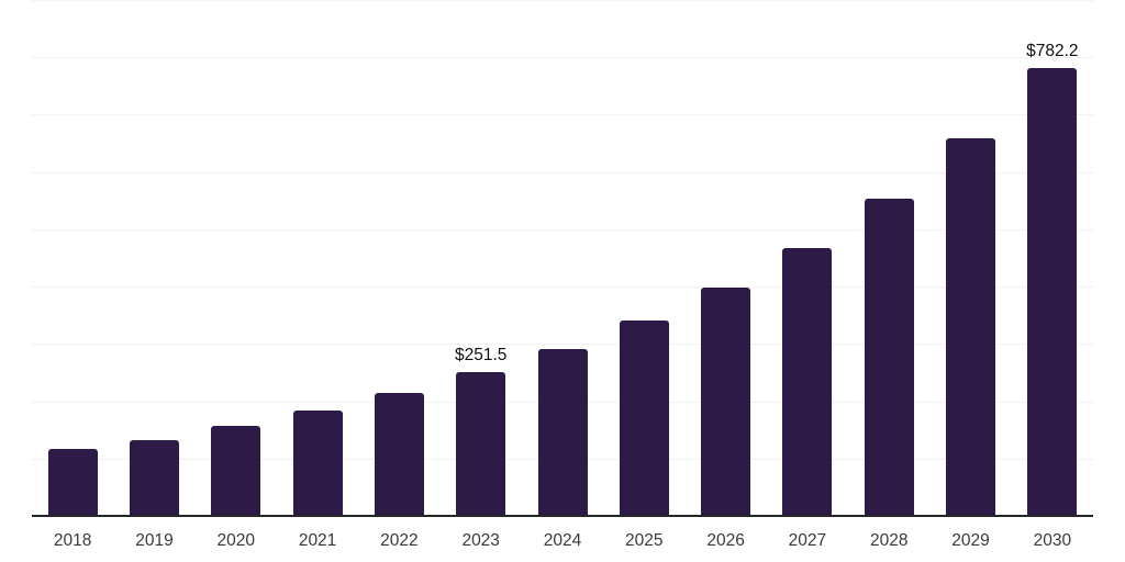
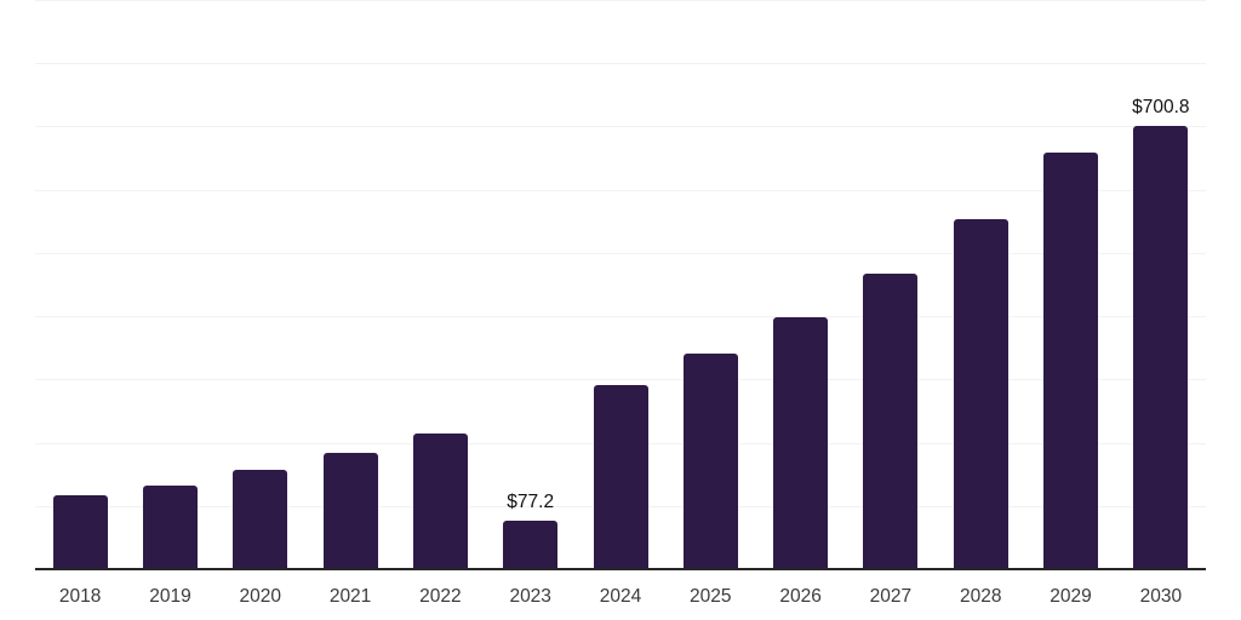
2023: $251.5 -> $77.2
2030: $782.2 -> $700.8
